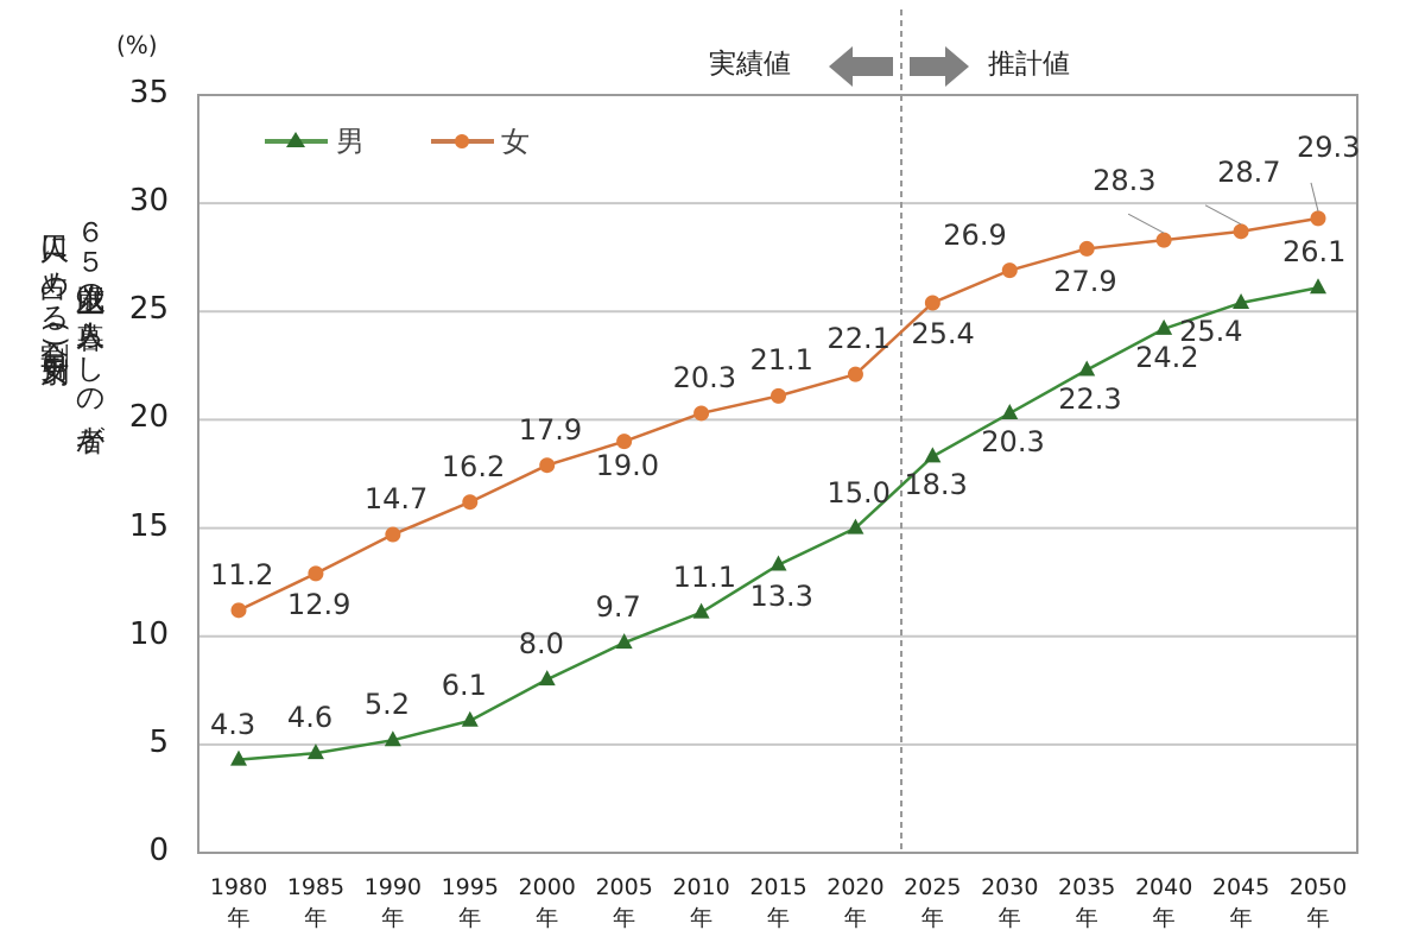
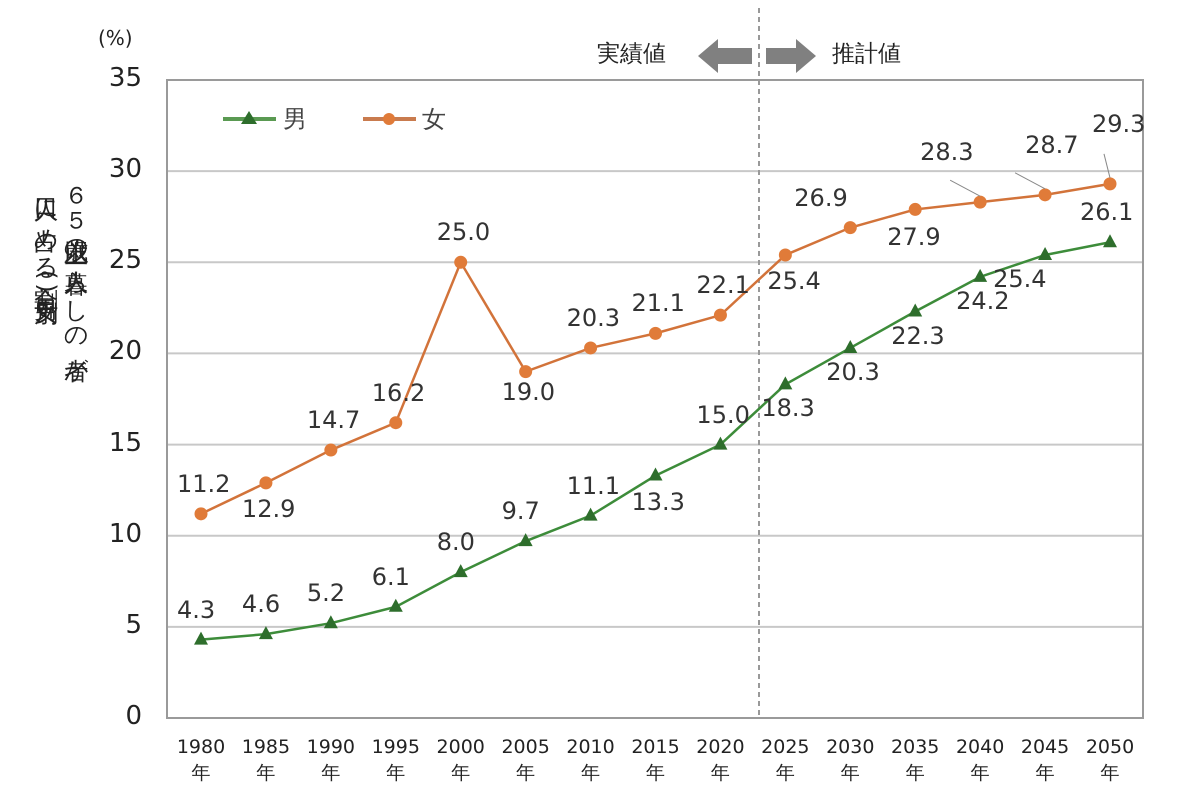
女/2000年: 17.9 -> 25.0
